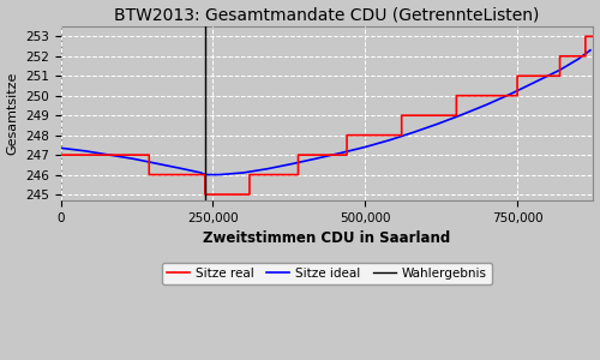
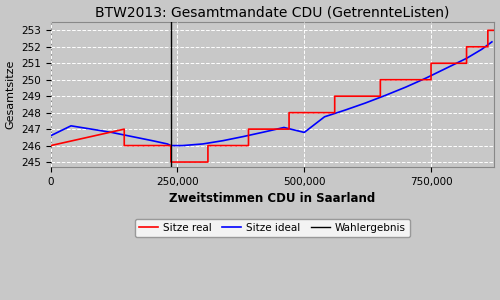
Sitze ideal/0: 247.3 -> 246.6
Sitze real/0: 247 -> 246
Sitze ideal/500,000: 247.4 -> 246.8
